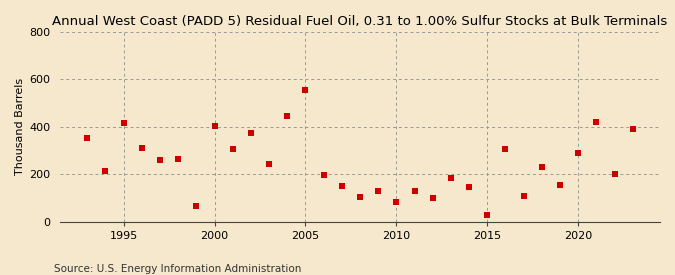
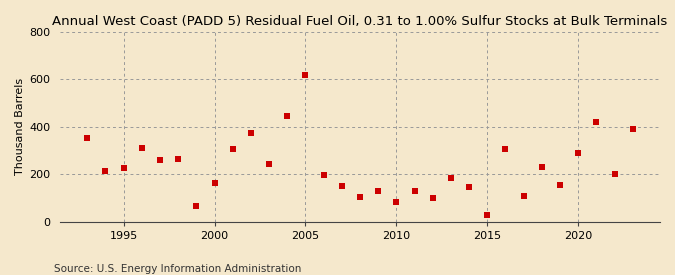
1995: 415 -> 225
2000: 405 -> 165
2005: 555 -> 620
